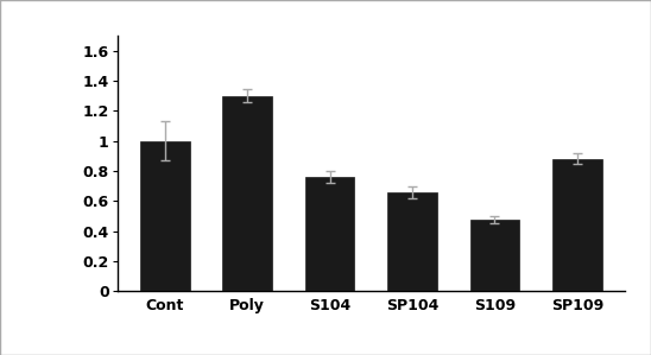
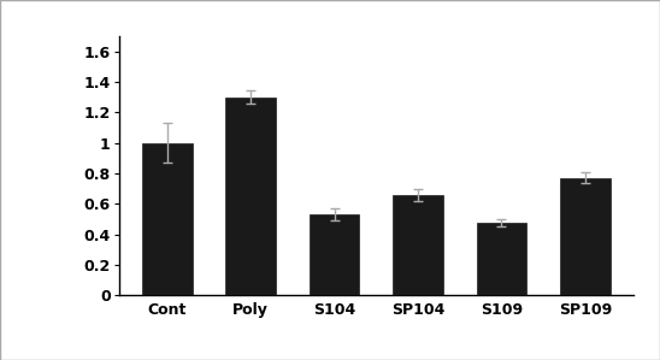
S104: 0.76 -> 0.53
SP109: 0.88 -> 0.77
